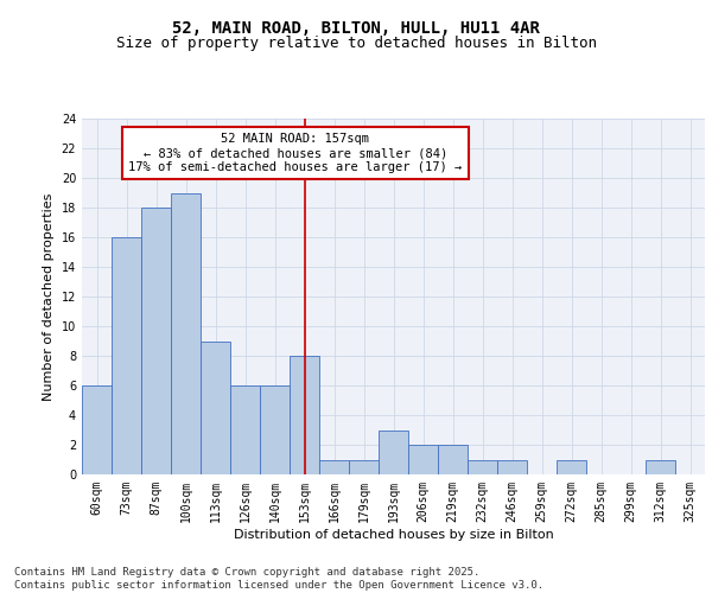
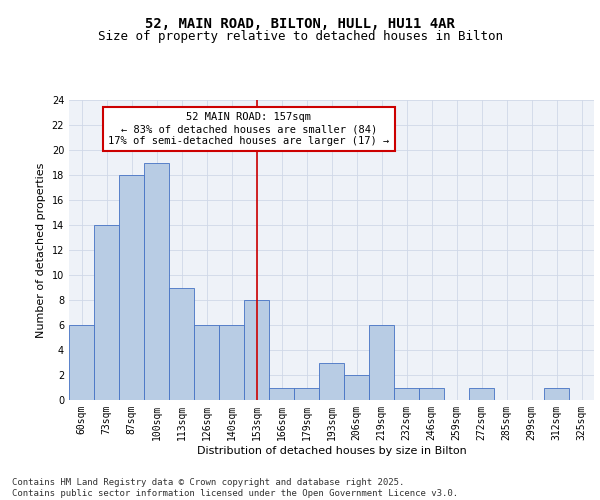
73sqm: 16 -> 14
219sqm: 2 -> 6
